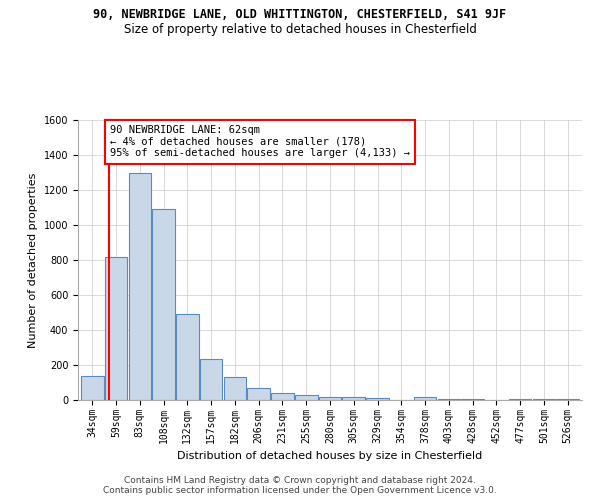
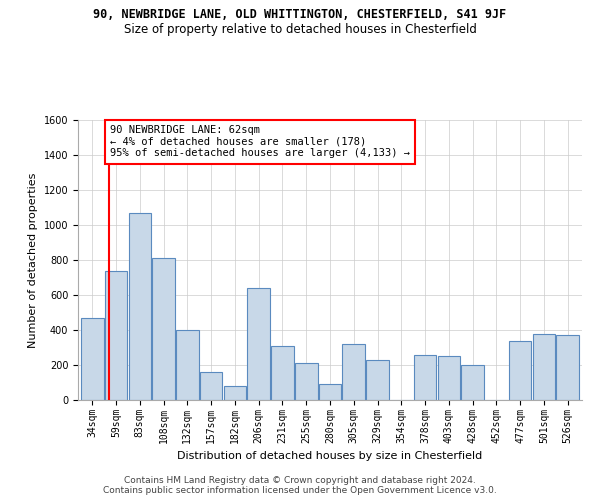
34sqm: 140 -> 470
59sqm: 820 -> 740
83sqm: 1300 -> 1070
108sqm: 1090 -> 810
132sqm: 490 -> 400
157sqm: 240 -> 160
182sqm: 130 -> 80
206sqm: 70 -> 640
231sqm: 40 -> 310
255sqm: 30 -> 210
280sqm: 20 -> 90
305sqm: 20 -> 320
329sqm: 10 -> 230
378sqm: 20 -> 260
403sqm: 0 -> 250
428sqm: 0 -> 200
477sqm: 0 -> 340
501sqm: 0 -> 380
526sqm: 0 -> 370
